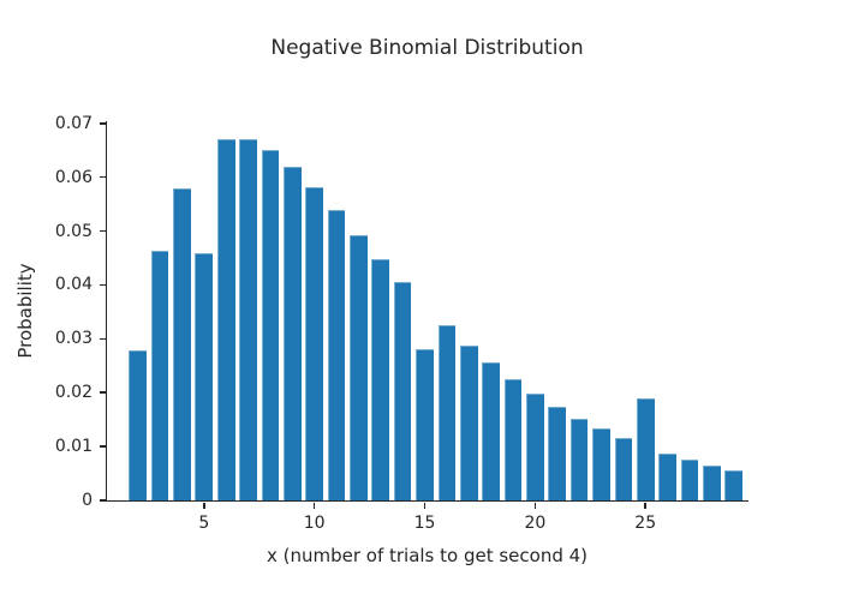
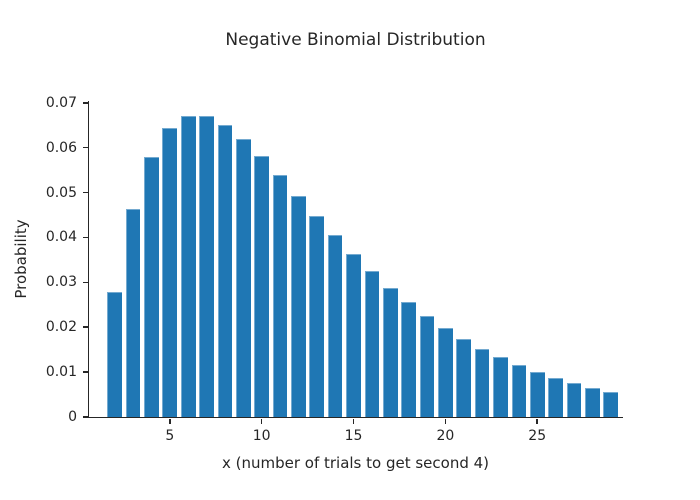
5: 0.046 -> 0.064
15: 0.028 -> 0.036
25: 0.019 -> 0.010
